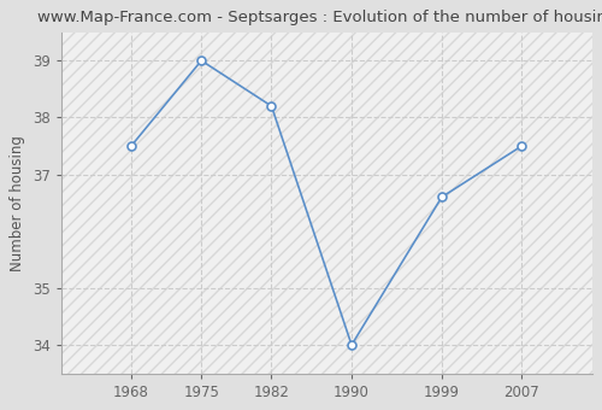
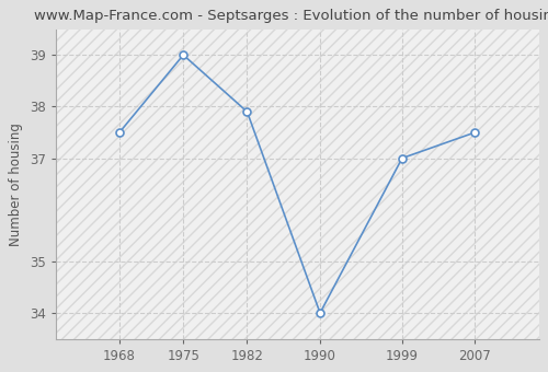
1982: 38.2 -> 37.9
1999: 36.6 -> 37.0
